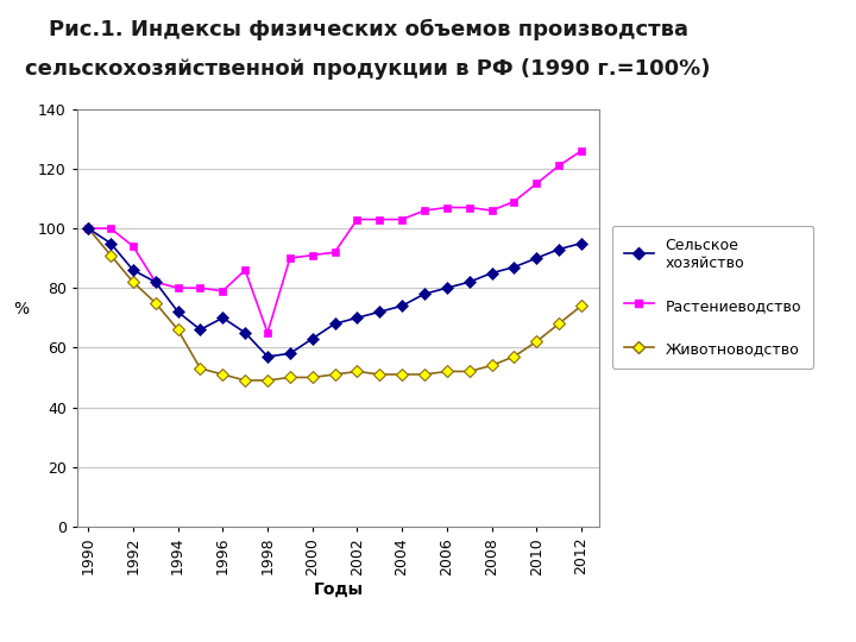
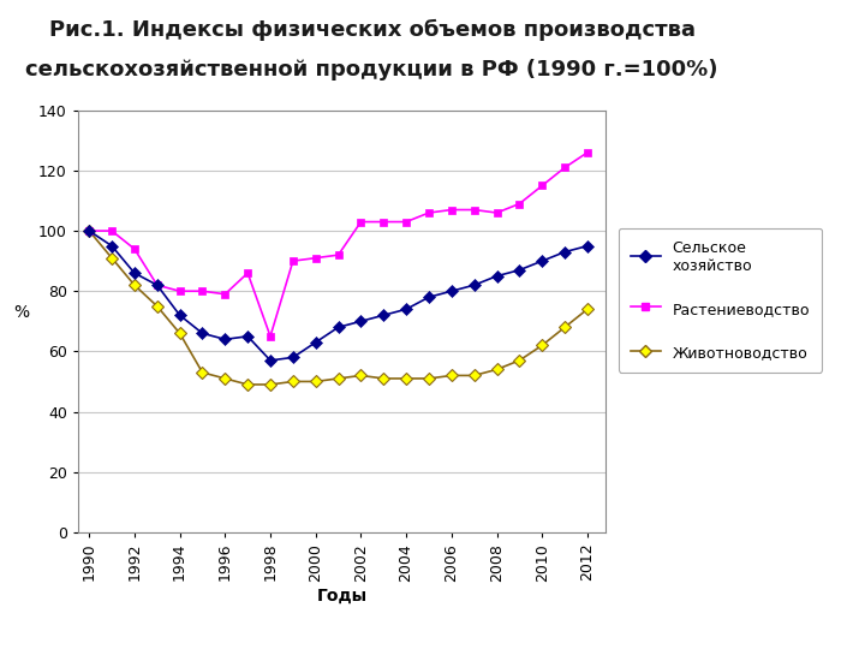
Сельское хозяйство/1996: 70 -> 64
